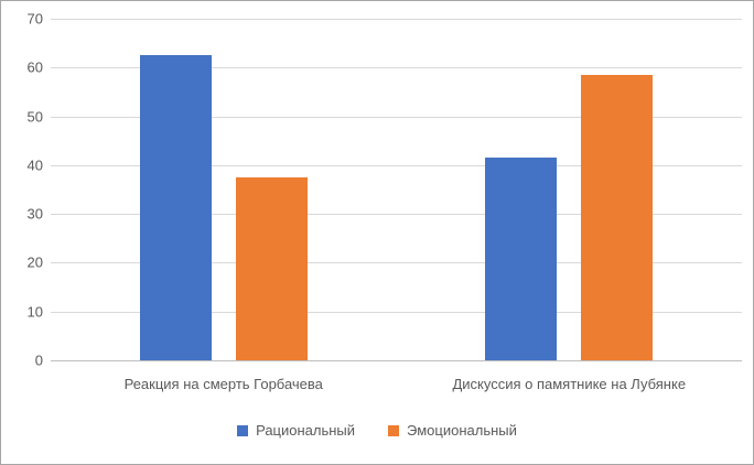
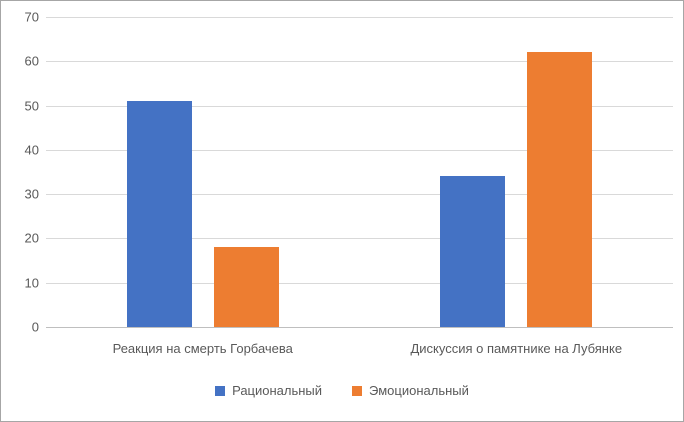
Рациональный/Реакция на смерть Горбачева: 62 -> 51
Эмоциональный/Реакция на смерть Горбачева: 38 -> 18
Рациональный/Дискуссия о памятнике на Лубянке: 42 -> 34
Эмоциональный/Дискуссия о памятнике на Лубянке: 58 -> 62
